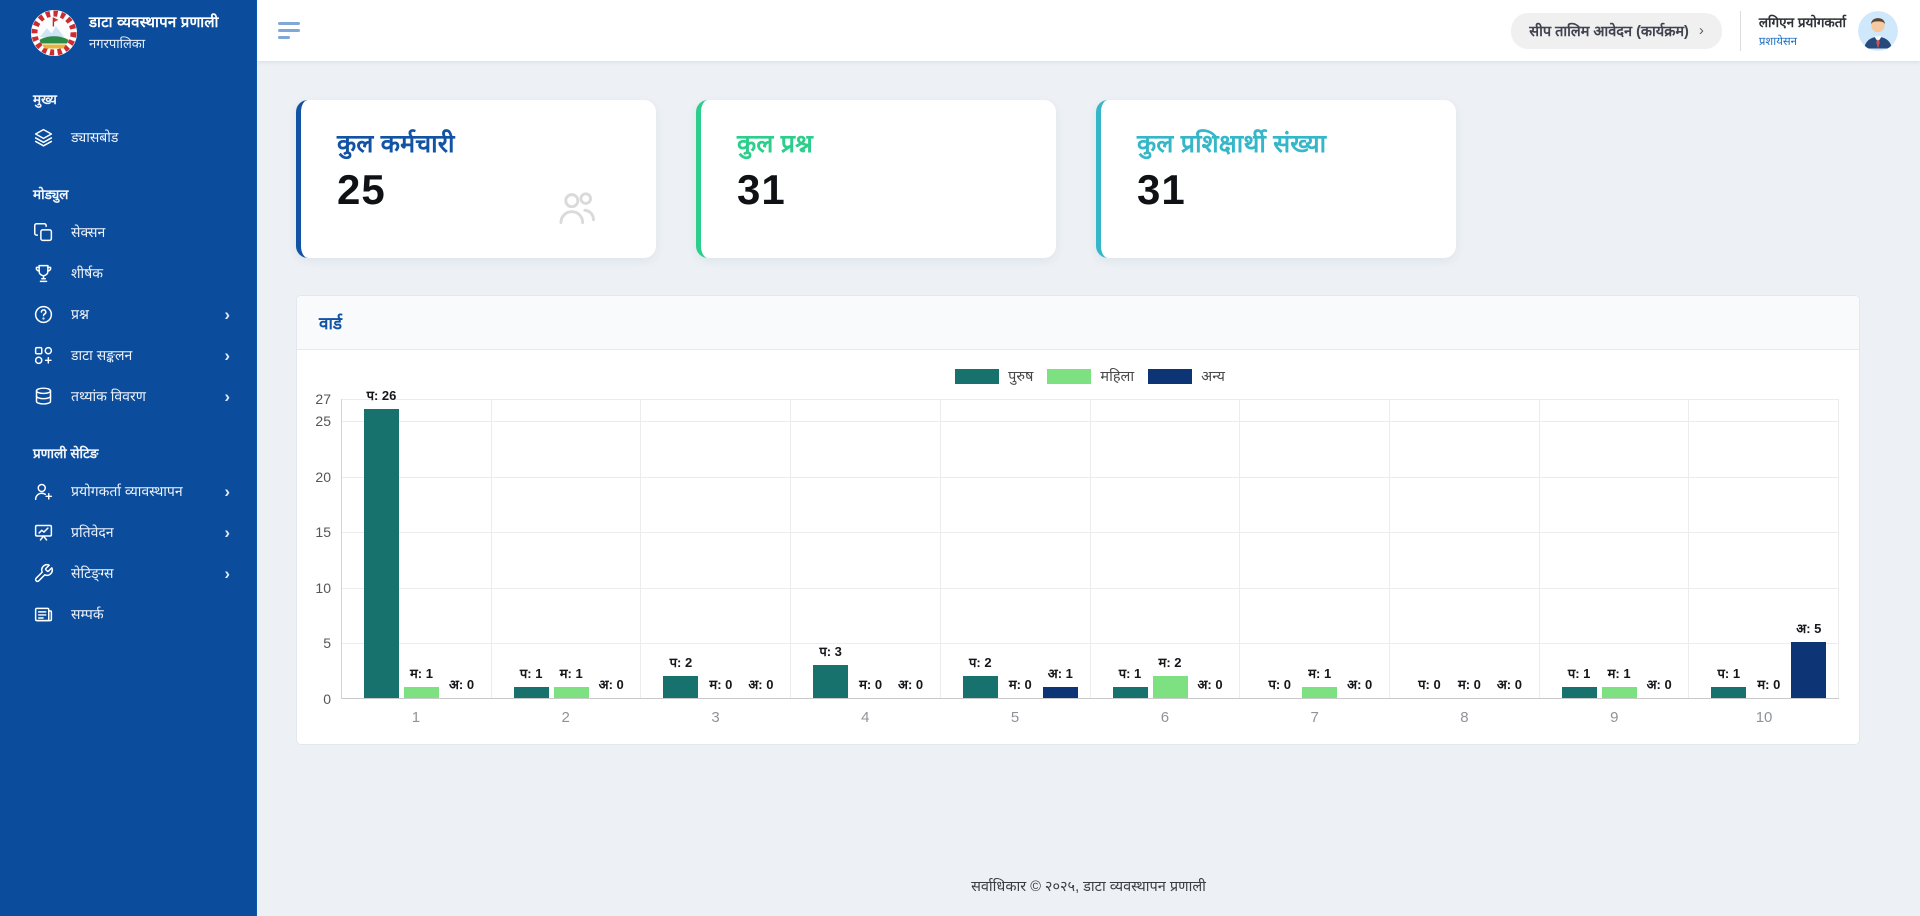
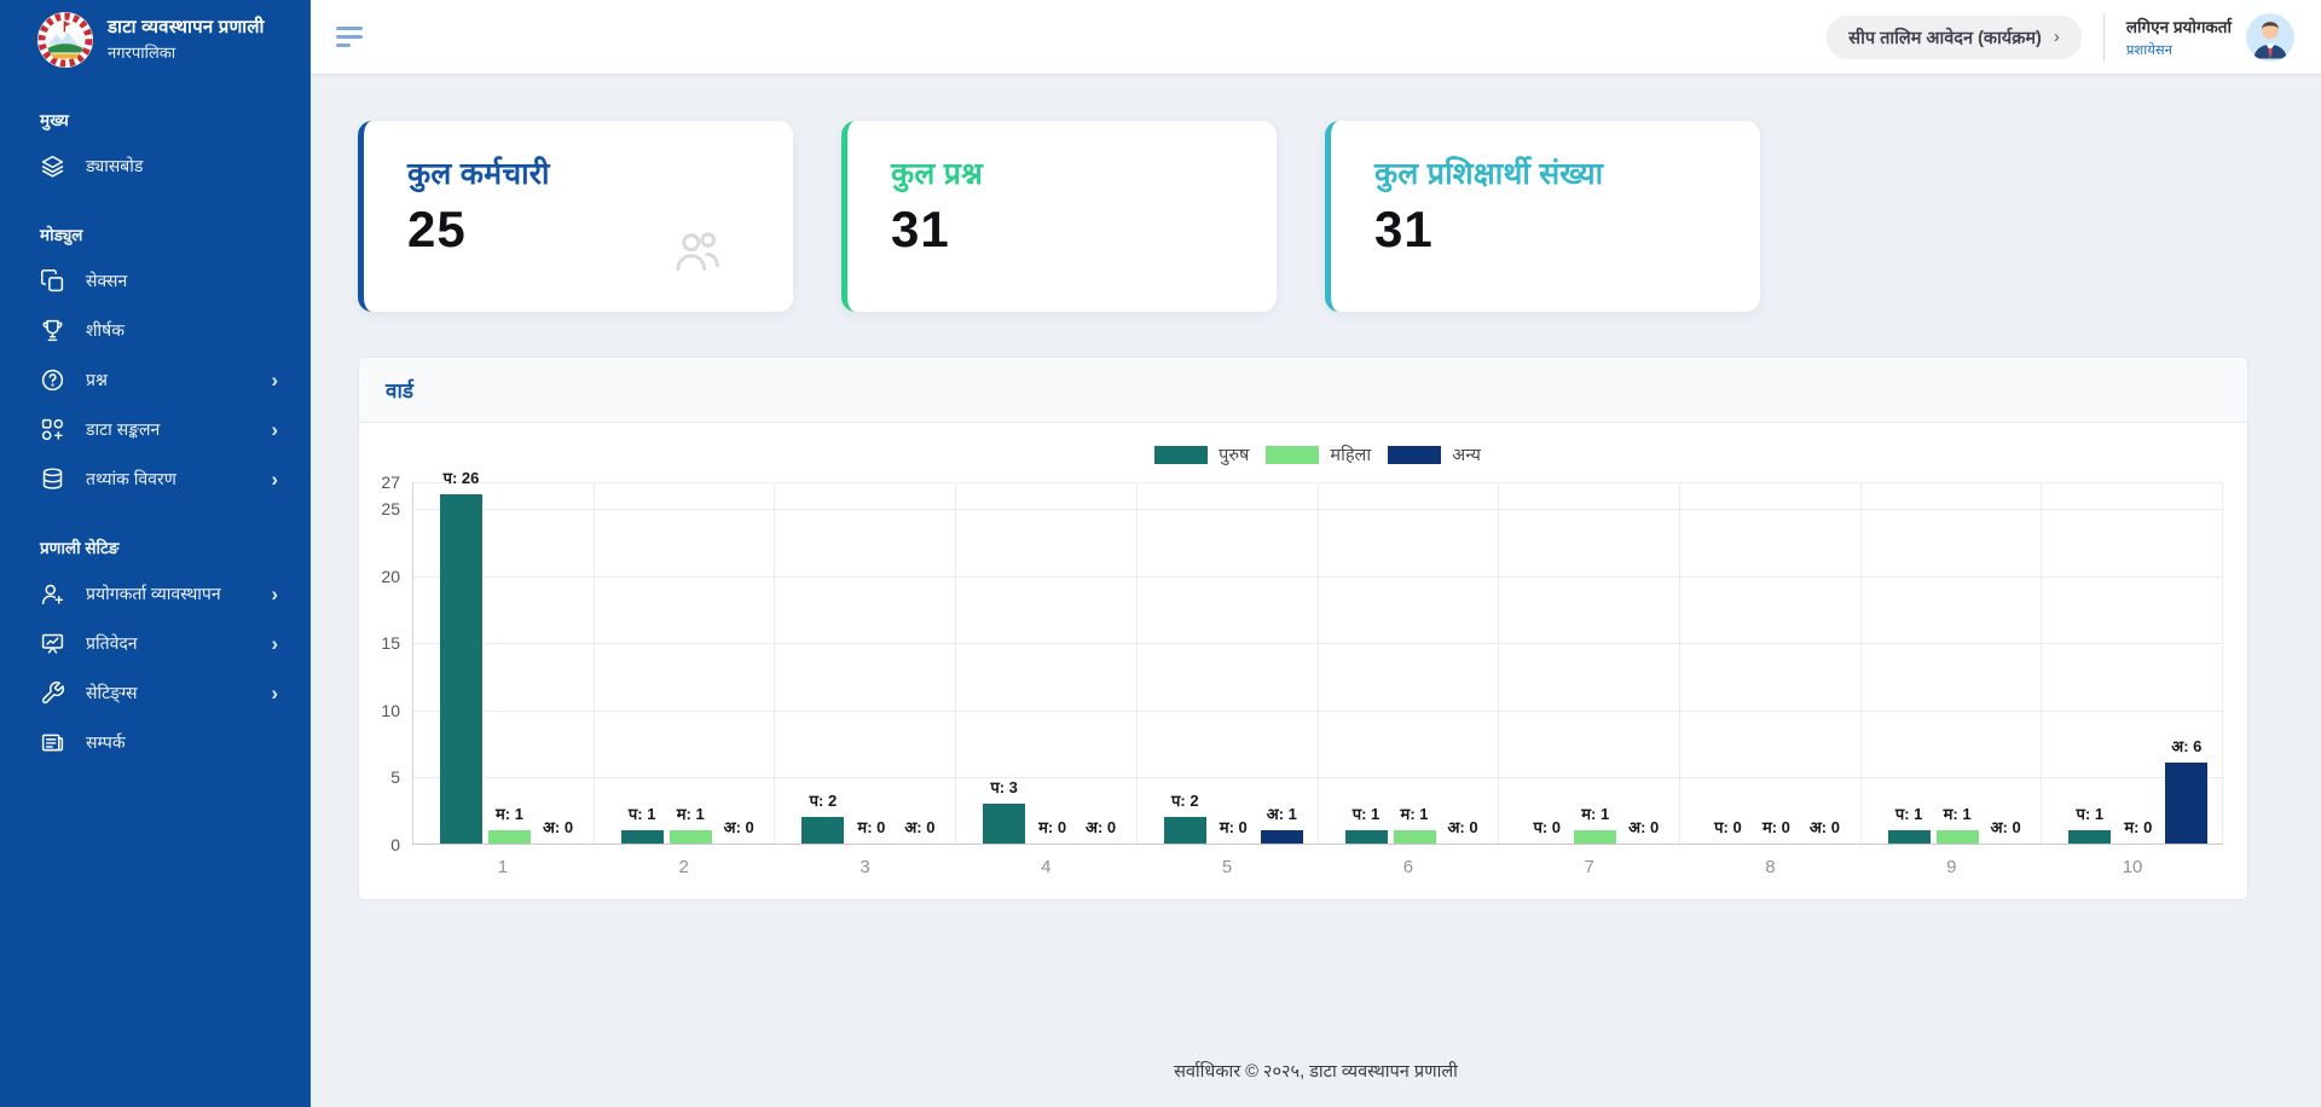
महिला/6: 2 -> 1
अन्य/10: 5 -> 6
